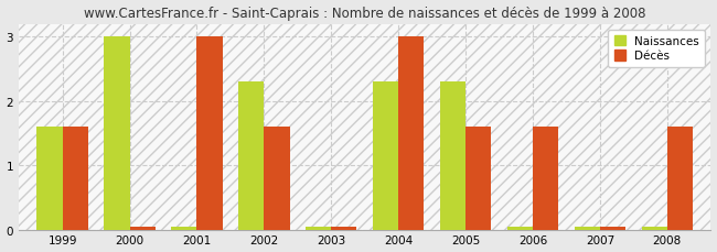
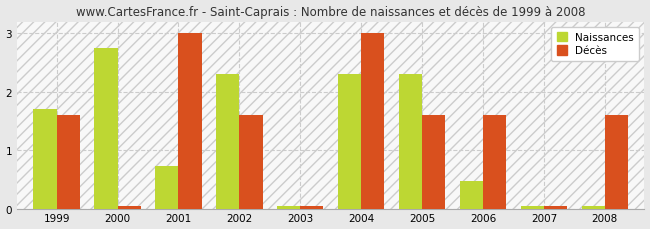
Naissances/1999: 1.60 -> 1.70
Naissances/2000: 3.00 -> 2.74
Naissances/2001: 0.04 -> 0.72
Naissances/2006: 0.04 -> 0.48
